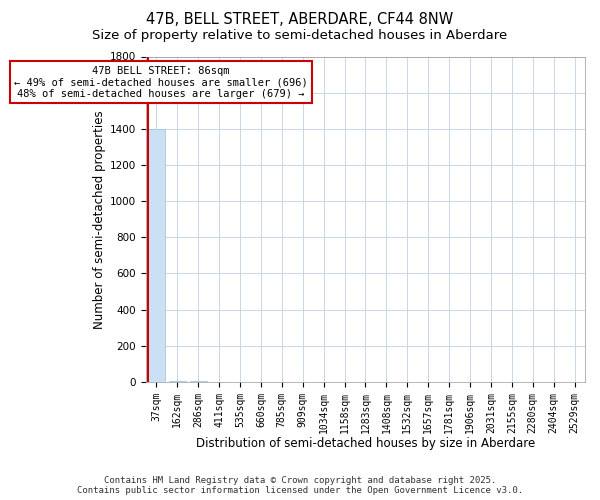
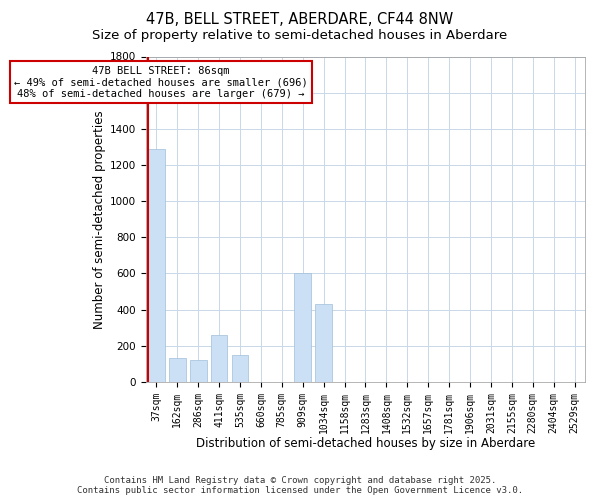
37sqm: 1400 -> 1290
162sqm: 10 -> 130
286sqm: 0 -> 120
411sqm: 0 -> 260
535sqm: 0 -> 150
909sqm: 0 -> 600
1034sqm: 0 -> 430
